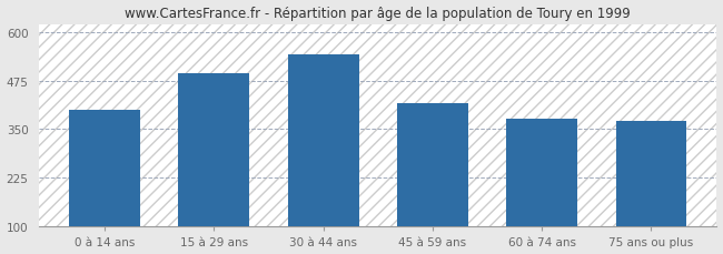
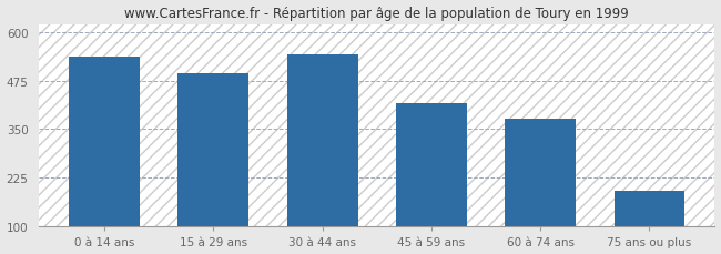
0 à 14 ans: 400 -> 535
75 ans ou plus: 370 -> 193
